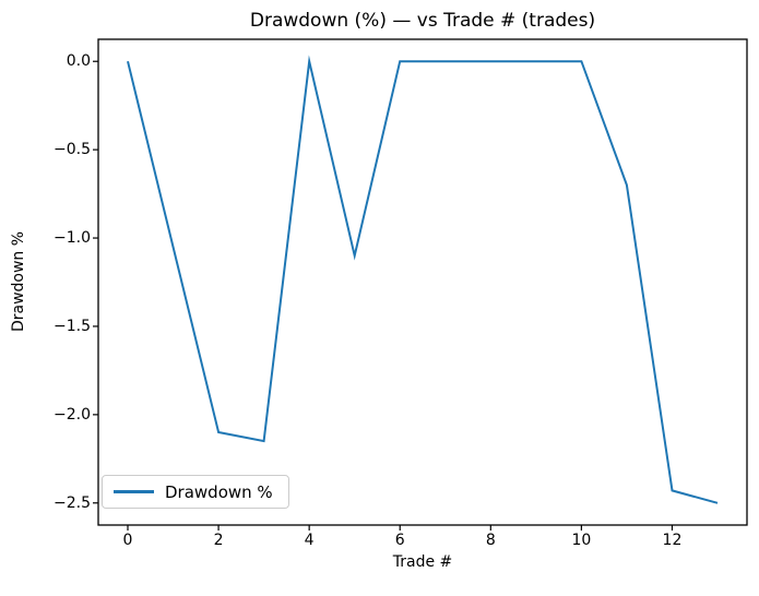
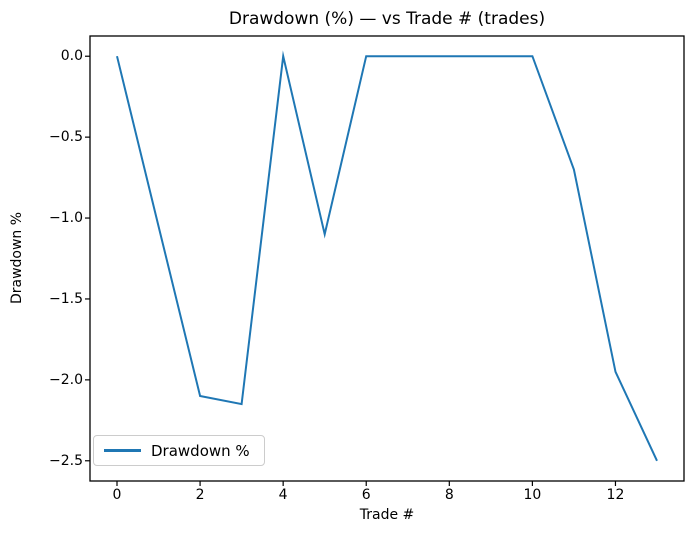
12: -2.43 -> -1.95
